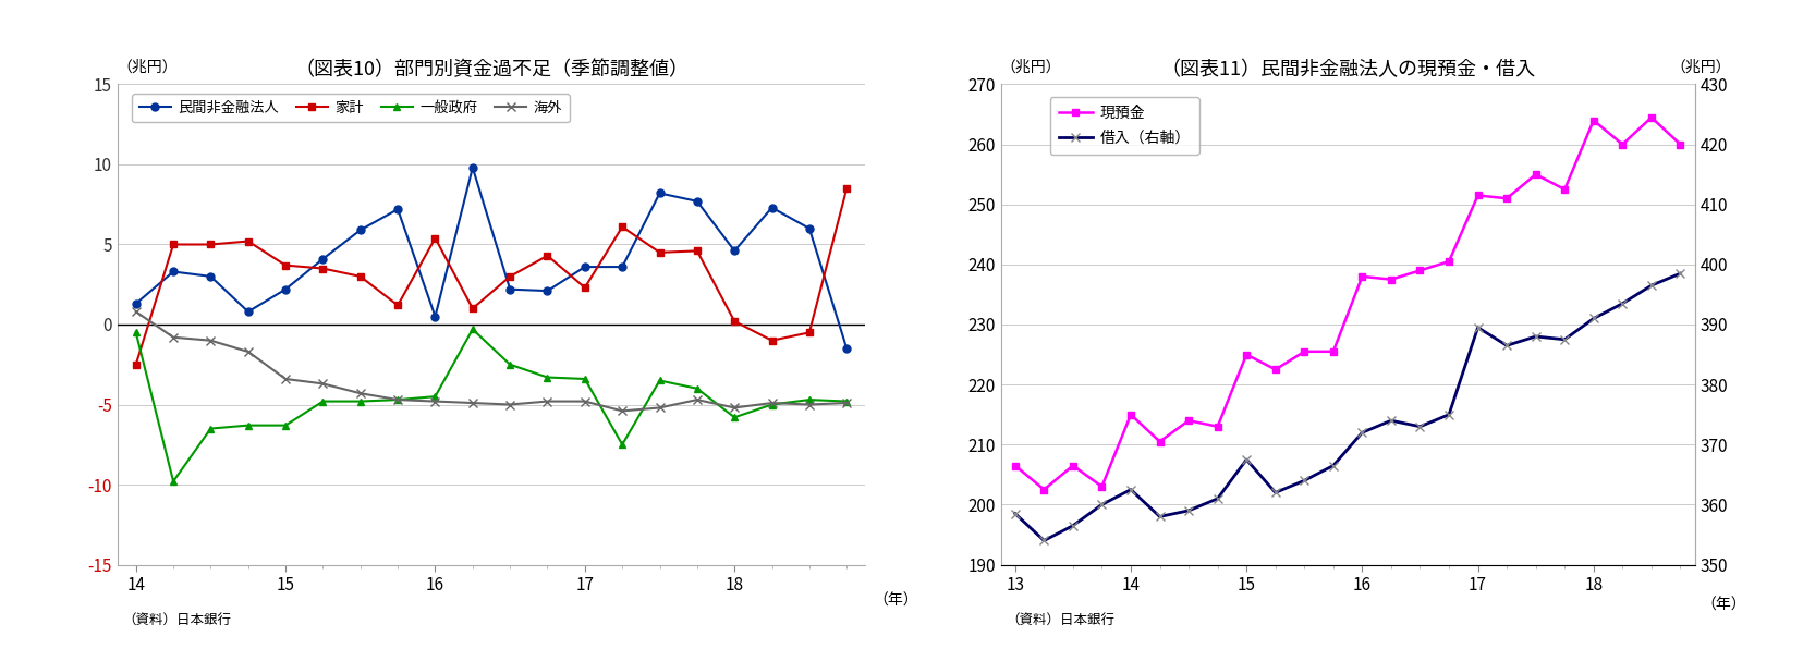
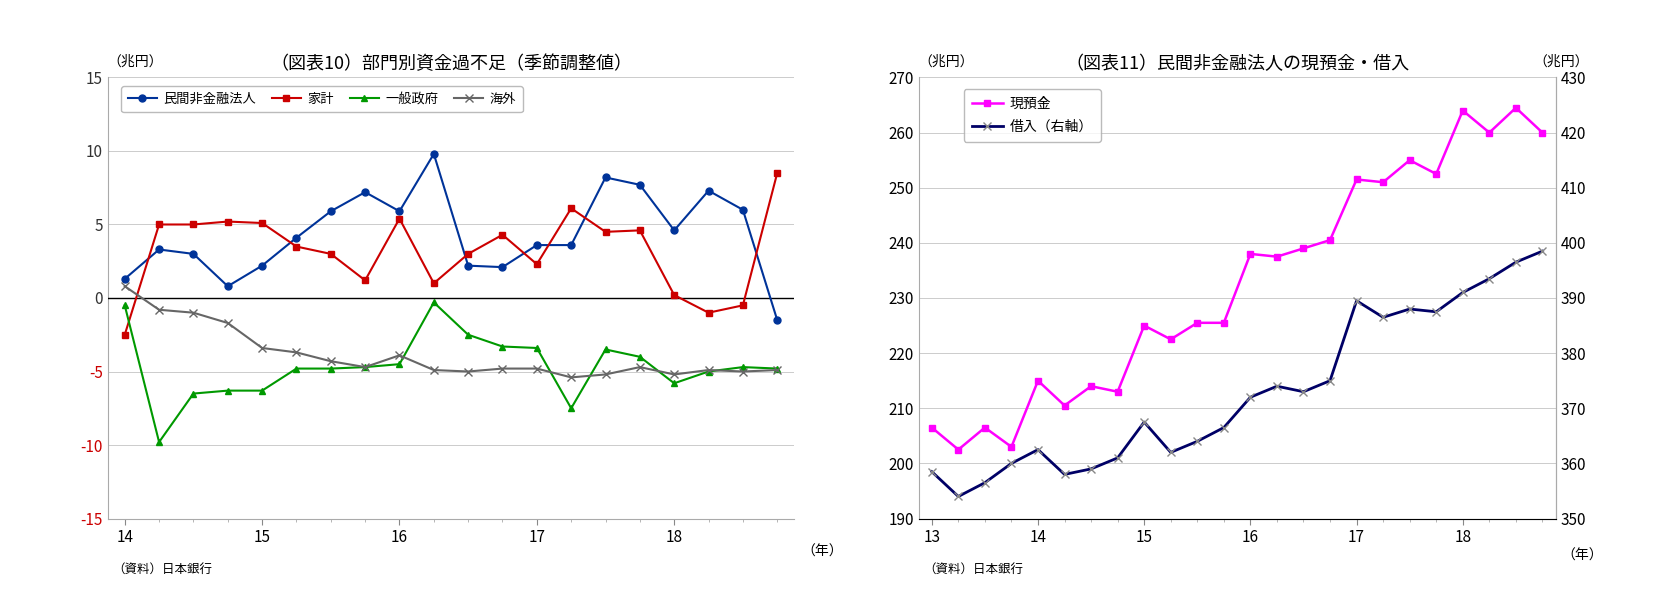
（図表10）部門別資金過不足（季節調整値）/家計/15: 3.7 -> 5.1
（図表10）部門別資金過不足（季節調整値）/民間非金融法人/16: 0.5 -> 5.9
（図表10）部門別資金過不足（季節調整値）/海外/16: -4.8 -> -3.9
